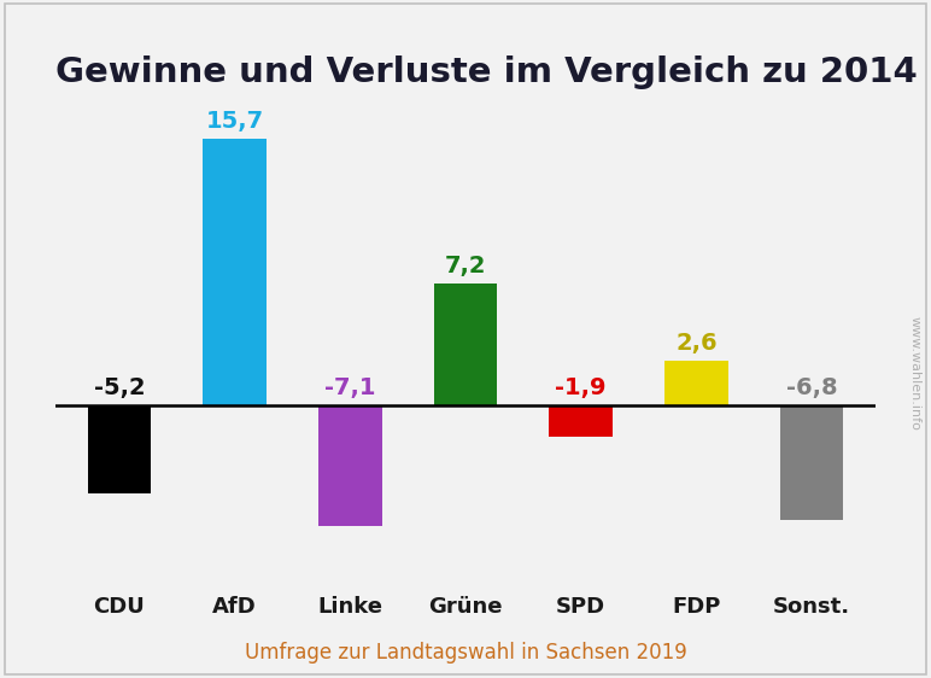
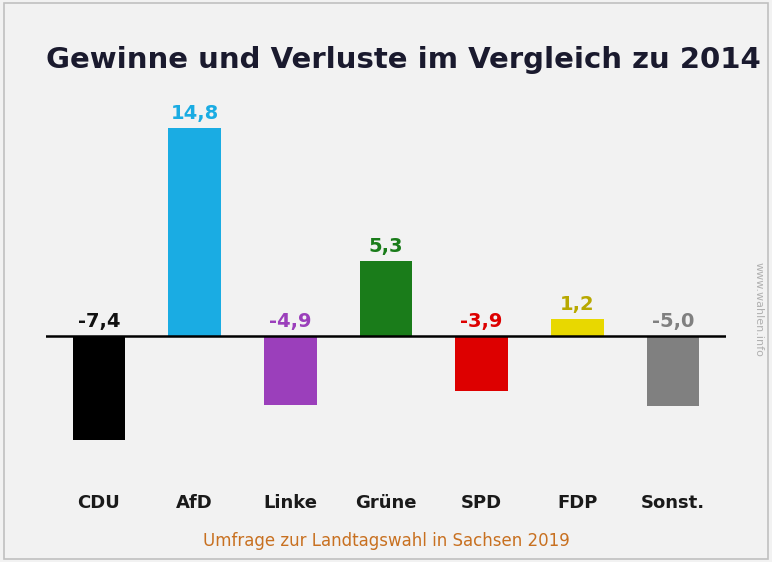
CDU: -5,2 -> -7,4
AfD: 15,7 -> 14,8
Linke: -7,1 -> -4,9
Grüne: 7,2 -> 5,3
SPD: -1,9 -> -3,9
FDP: 2,6 -> 1,2
Sonst.: -6,8 -> -5,0
